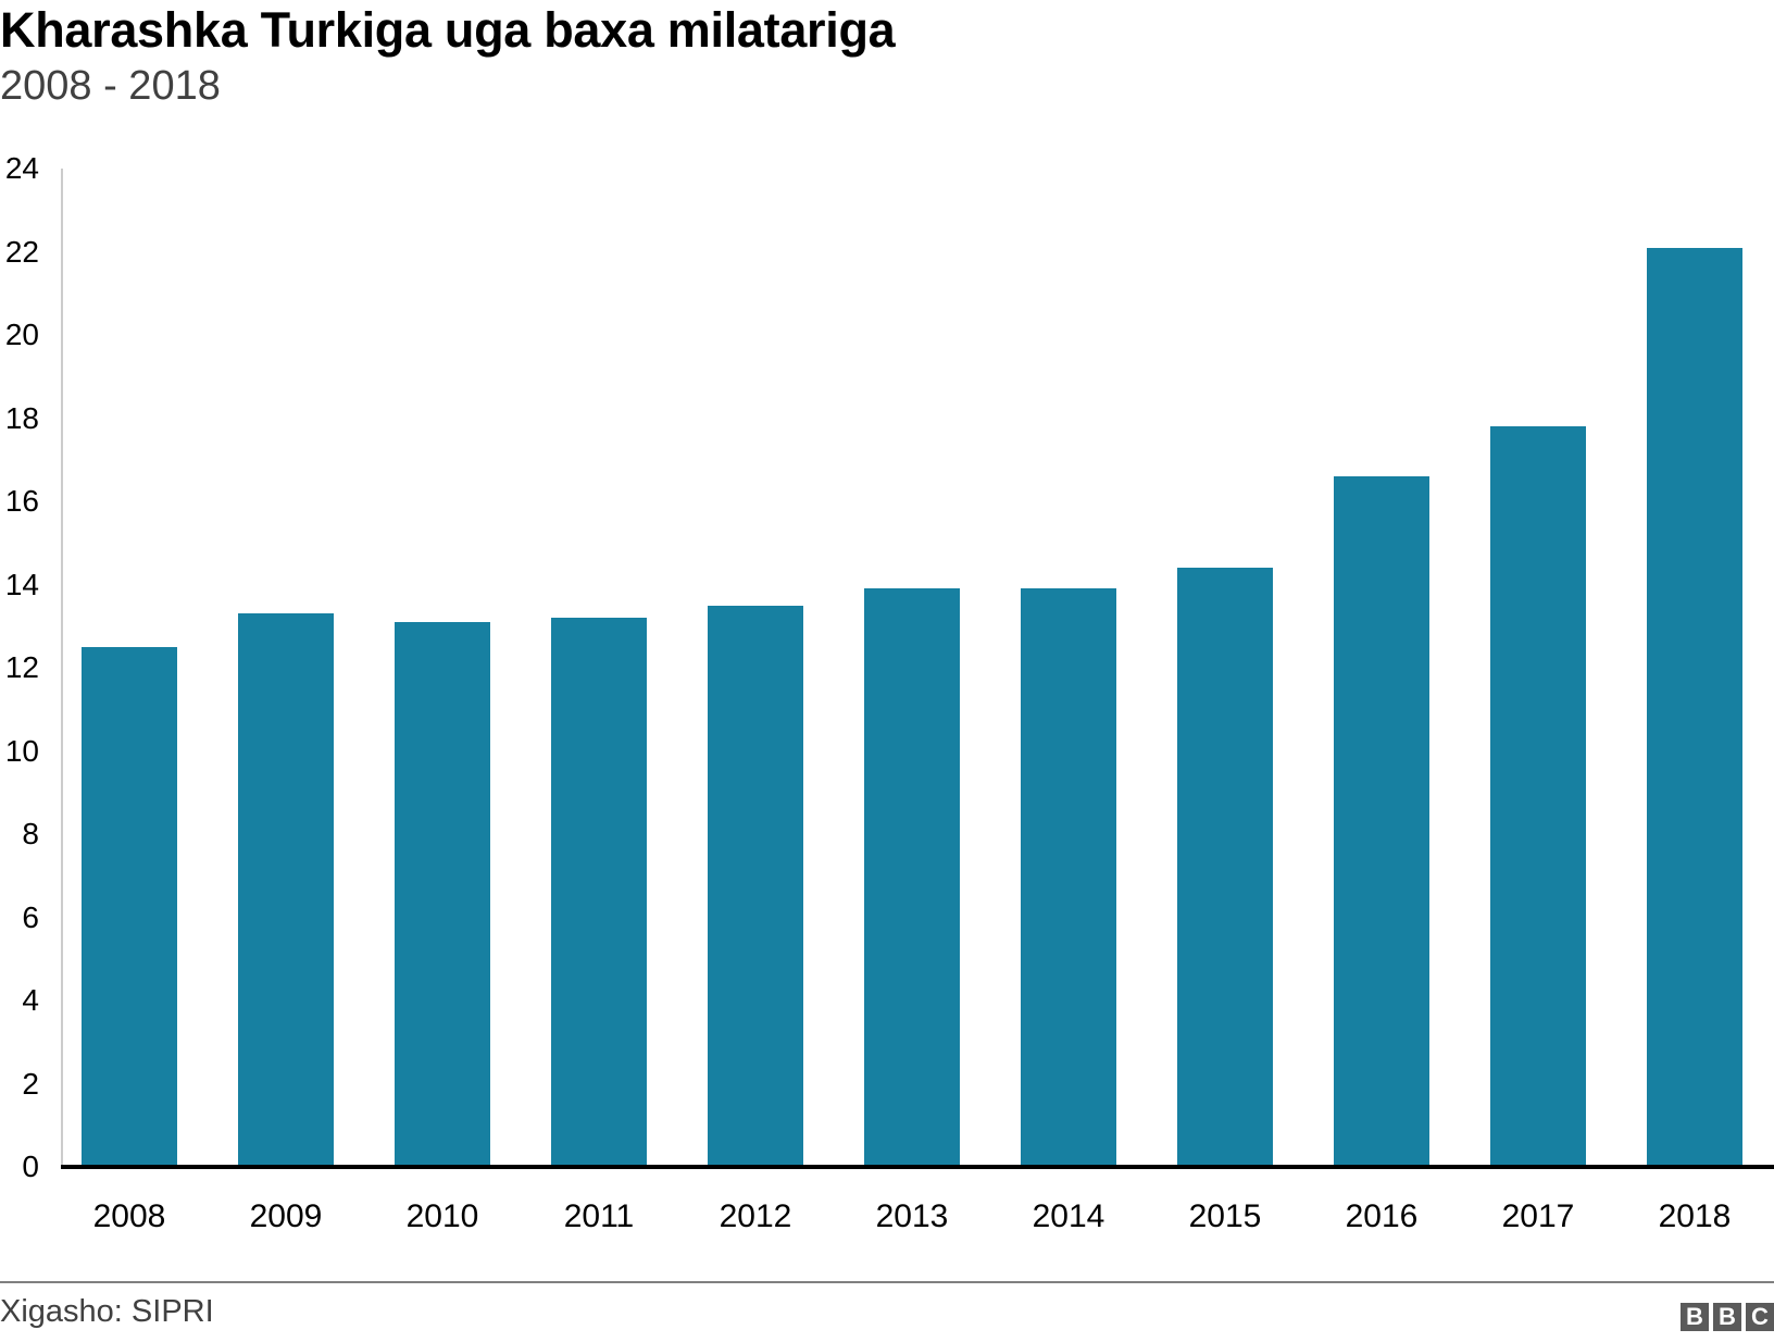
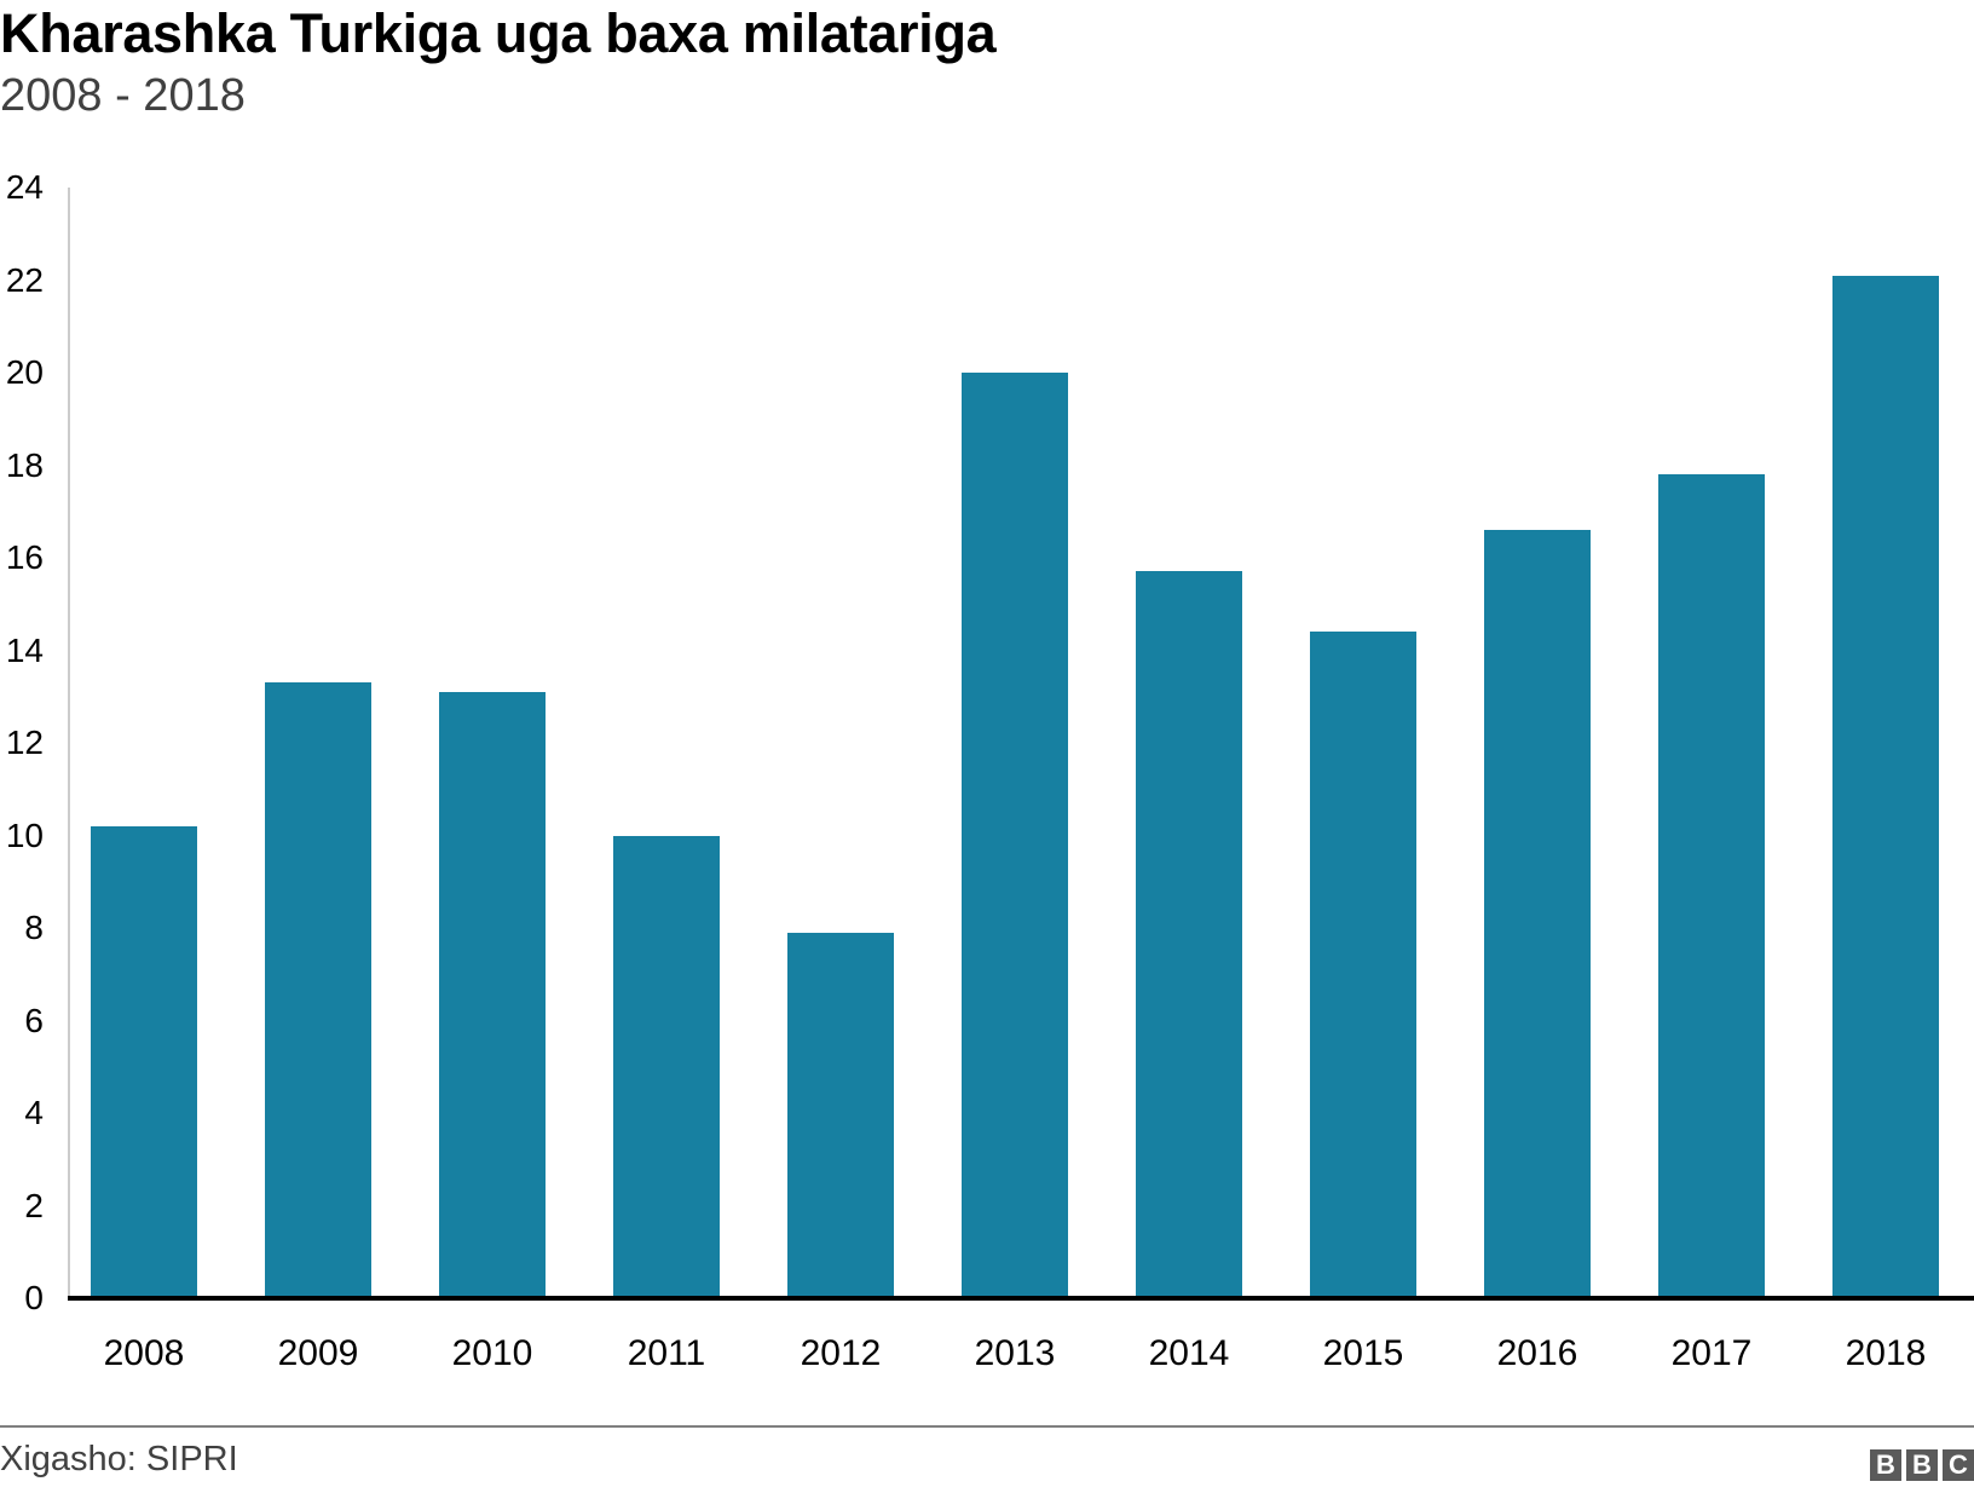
2008: 12.5 -> 10.2
2011: 13.2 -> 10.0
2012: 13.5 -> 7.9
2013: 13.9 -> 20.0
2014: 13.9 -> 15.7
